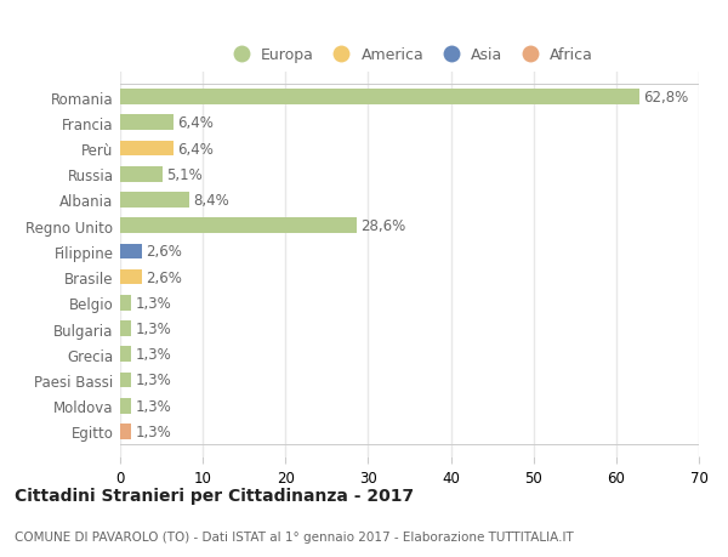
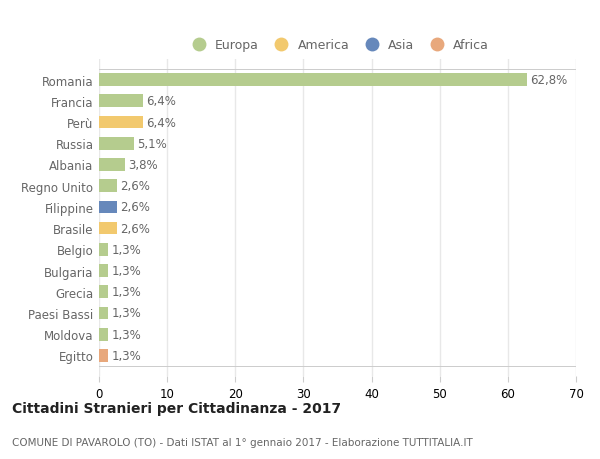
Albania: 8,4% -> 3,8%
Regno Unito: 28,6% -> 2,6%
